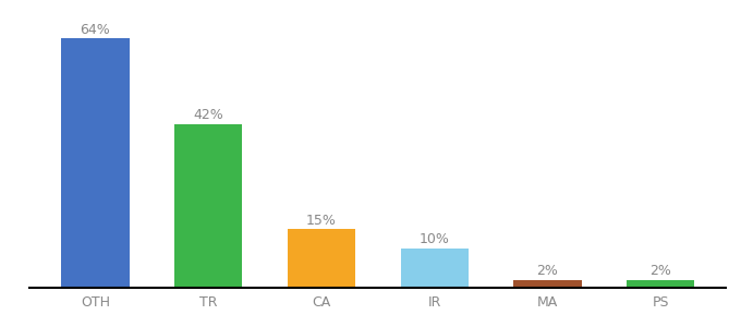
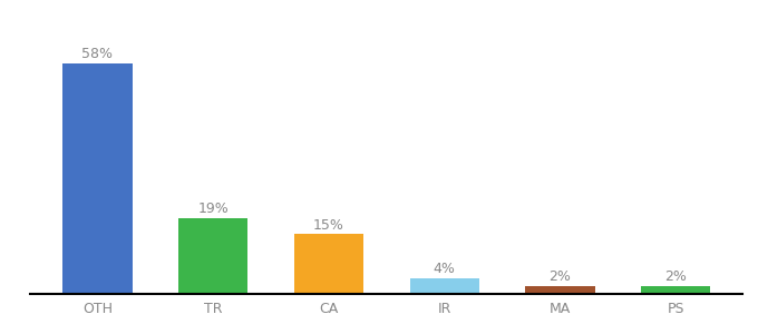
OTH: 64% -> 58%
TR: 42% -> 19%
IR: 10% -> 4%
